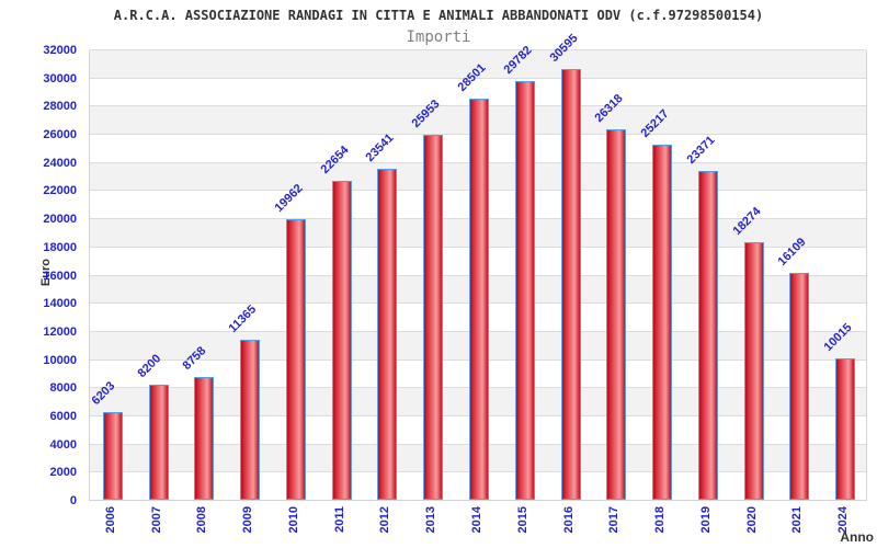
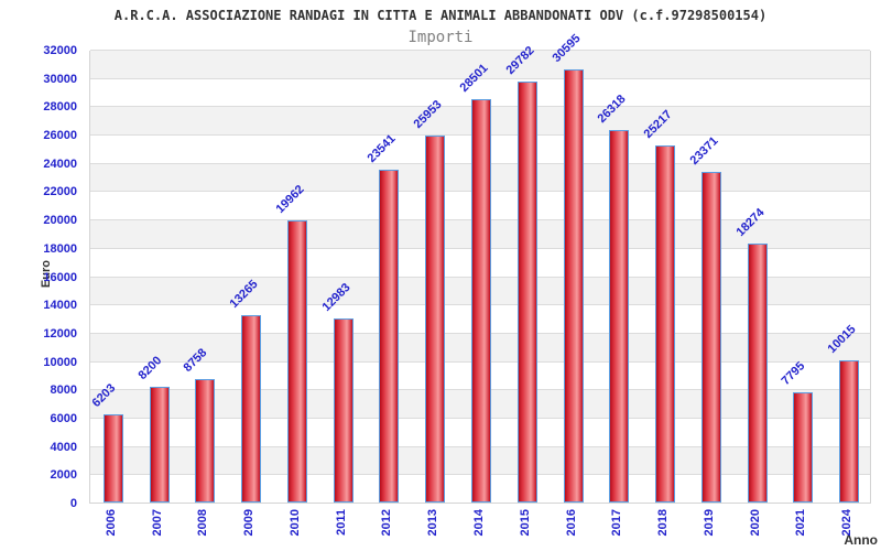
2009: 11365 -> 13265
2011: 22654 -> 12983
2021: 16109 -> 7795
